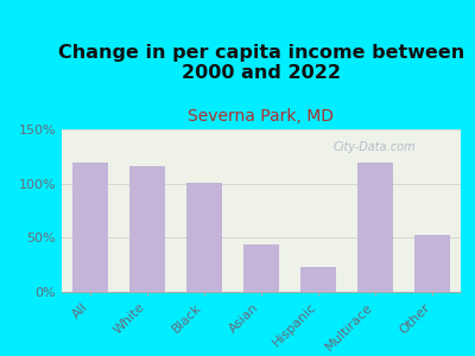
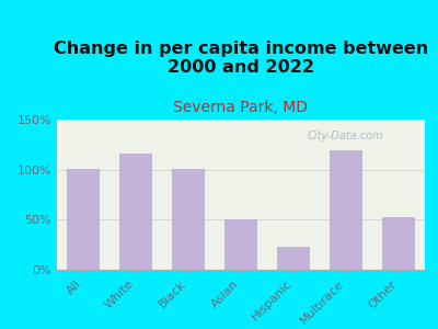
All: 120% -> 101%
Asian: 44% -> 50%
